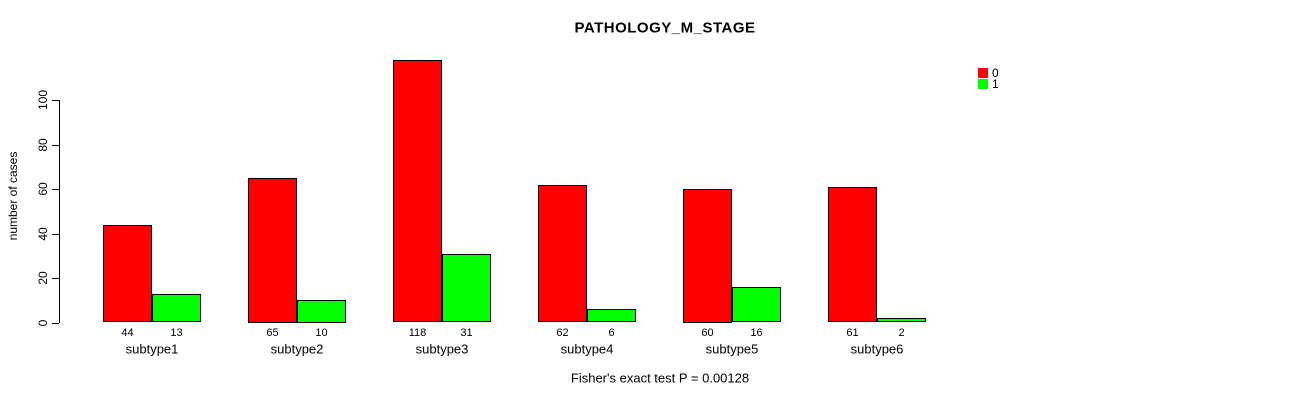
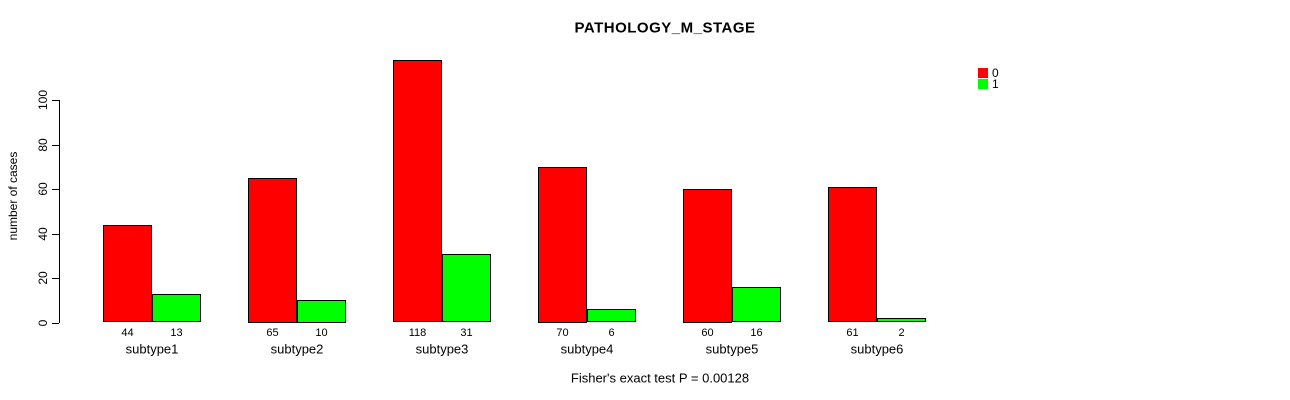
0/subtype4: 62 -> 70
